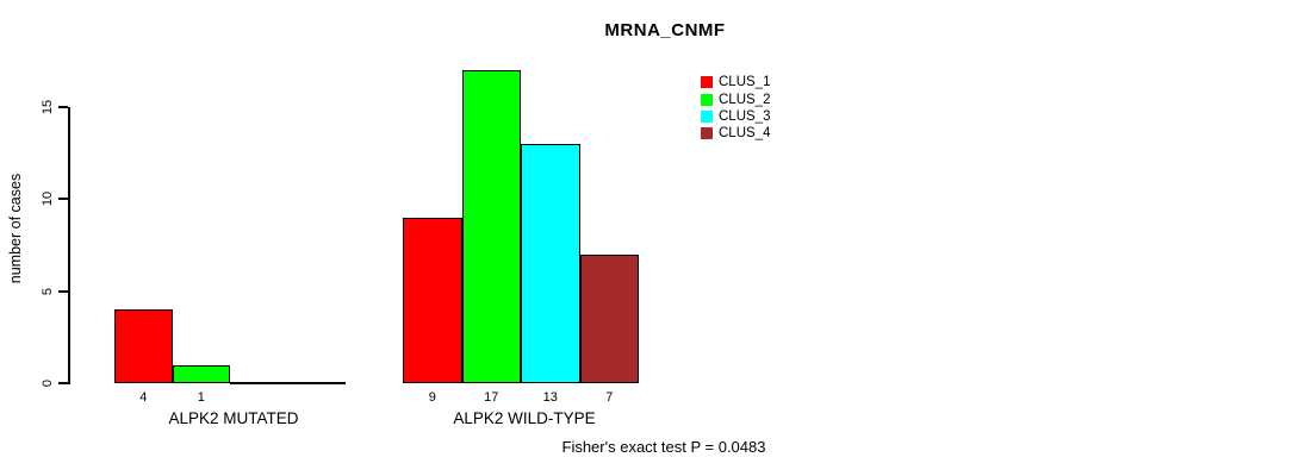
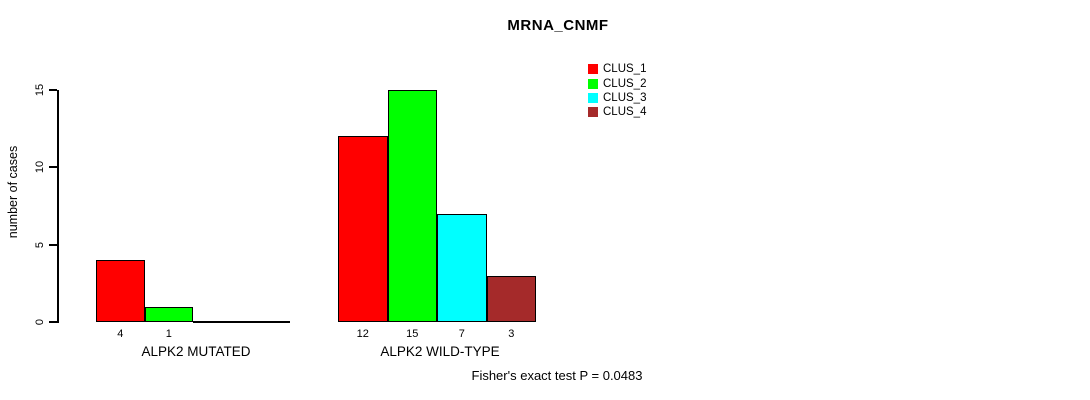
CLUS_1/ALPK2 WILD-TYPE: 9 -> 12
CLUS_2/ALPK2 WILD-TYPE: 17 -> 15
CLUS_3/ALPK2 WILD-TYPE: 13 -> 7
CLUS_4/ALPK2 WILD-TYPE: 7 -> 3
